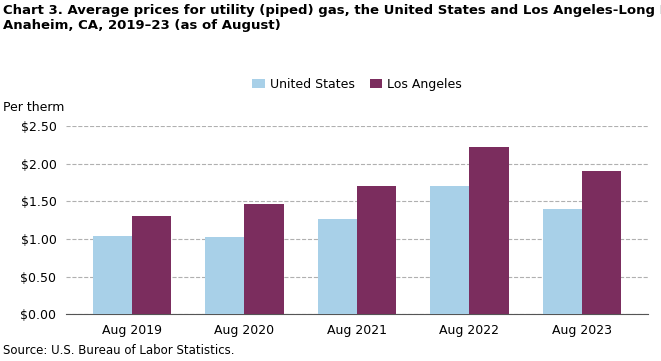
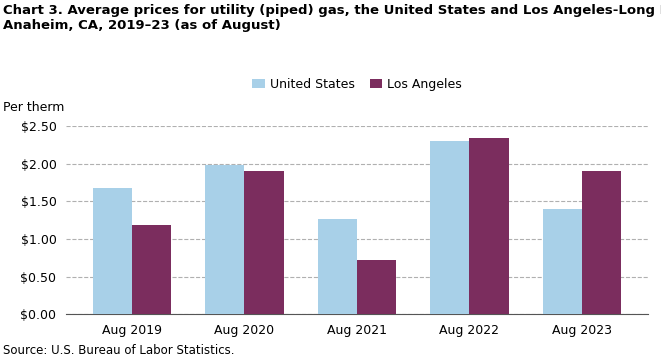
United States/Aug 2019: $1.04 -> $1.68
Los Angeles/Aug 2019: $1.30 -> $1.18
United States/Aug 2020: $1.03 -> $1.98
Los Angeles/Aug 2020: $1.47 -> $1.90
Los Angeles/Aug 2021: $1.71 -> $0.72
United States/Aug 2022: $1.70 -> $2.30
Los Angeles/Aug 2022: $2.23 -> $2.34
